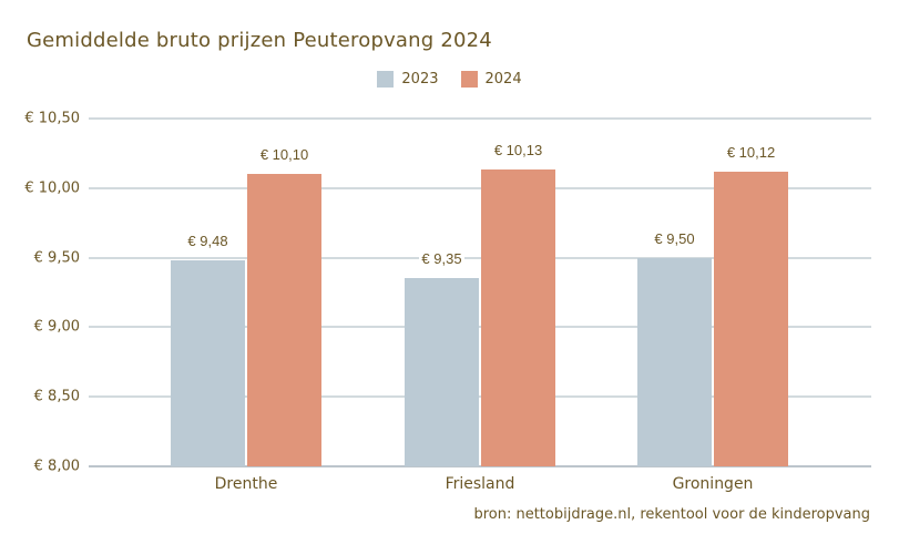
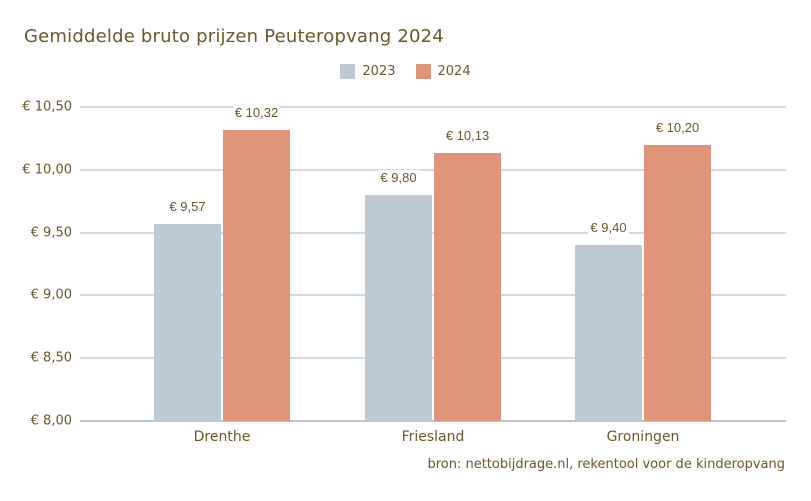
2023/Drenthe: 9,48 -> 9,57
2024/Drenthe: 10,10 -> 10,32
2023/Friesland: 9,35 -> 9,80
2023/Groningen: 9,50 -> 9,40
2024/Groningen: 10,12 -> 10,20
